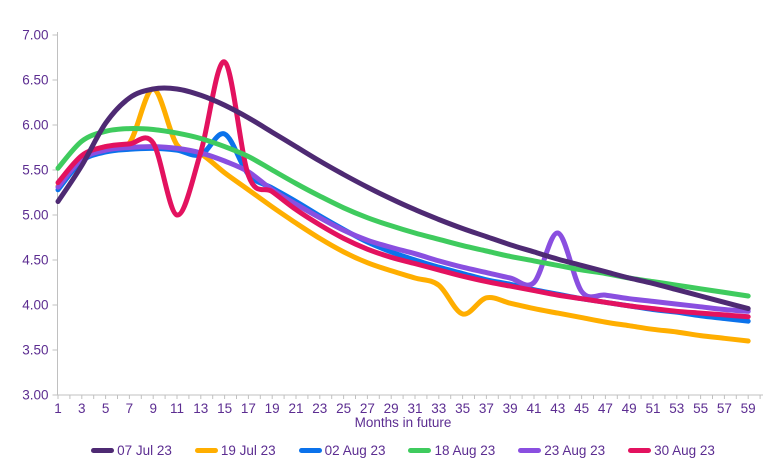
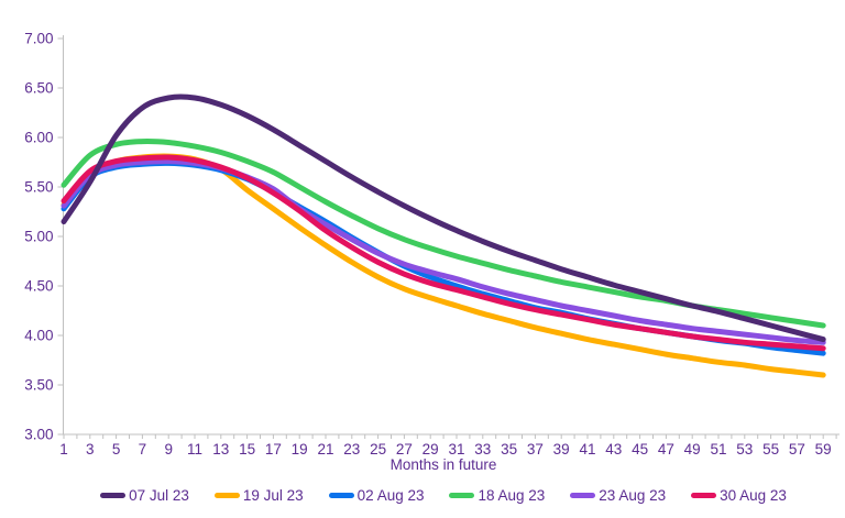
19 Jul 23/9: 6.4 -> 5.8
30 Aug 23/11: 5.0 -> 5.8
02 Aug 23/15: 5.9 -> 5.6
30 Aug 23/15: 6.7 -> 5.6
19 Jul 23/35: 3.9 -> 4.2
23 Aug 23/43: 4.8 -> 4.2
